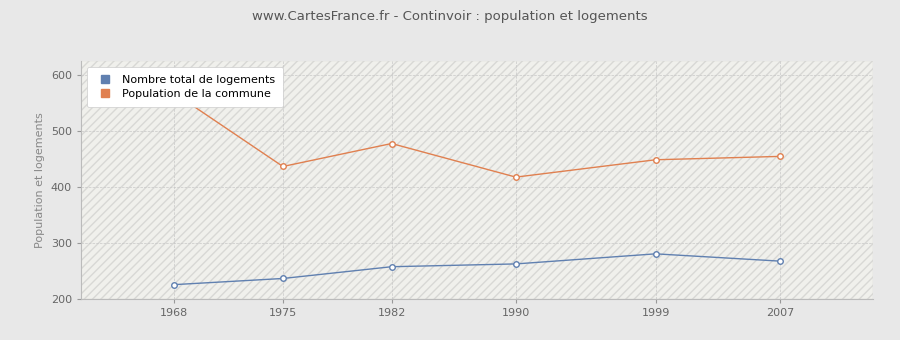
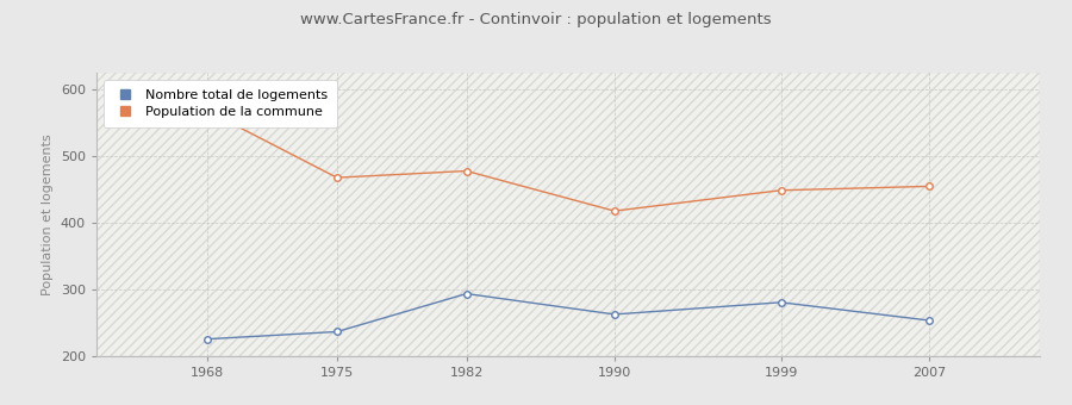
Population de la commune/1975: 437 -> 468
Nombre total de logements/1982: 258 -> 294
Nombre total de logements/2007: 268 -> 254
